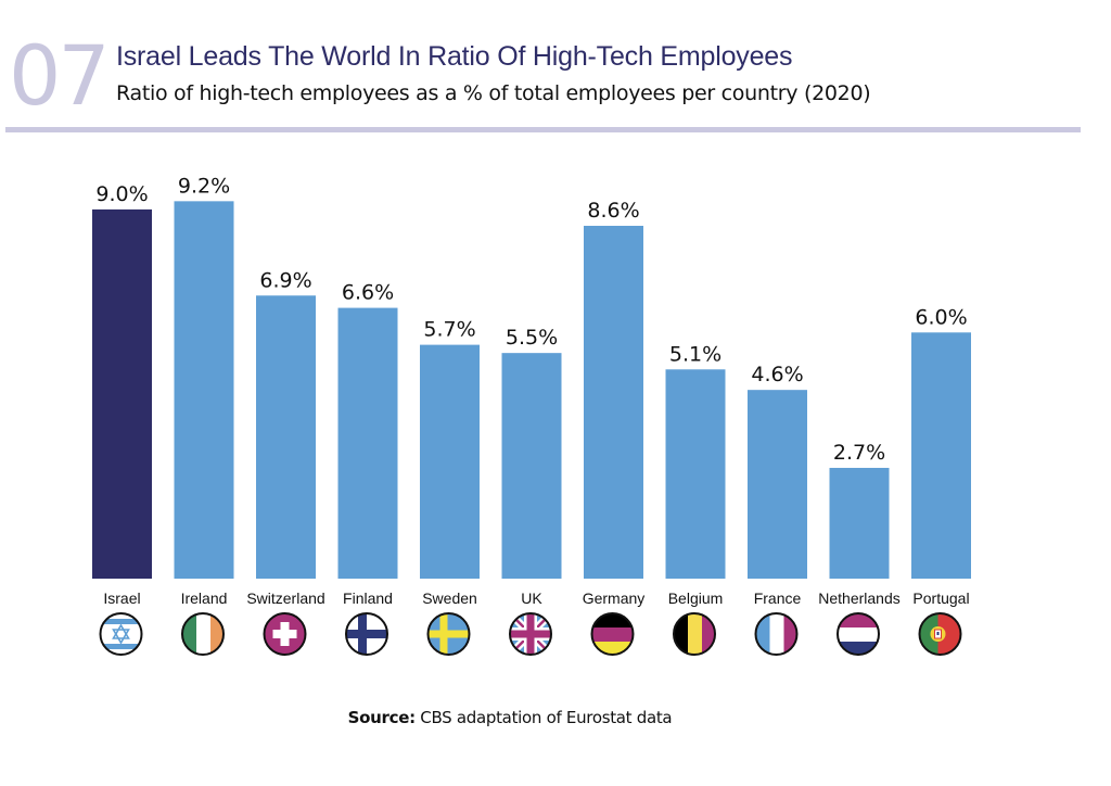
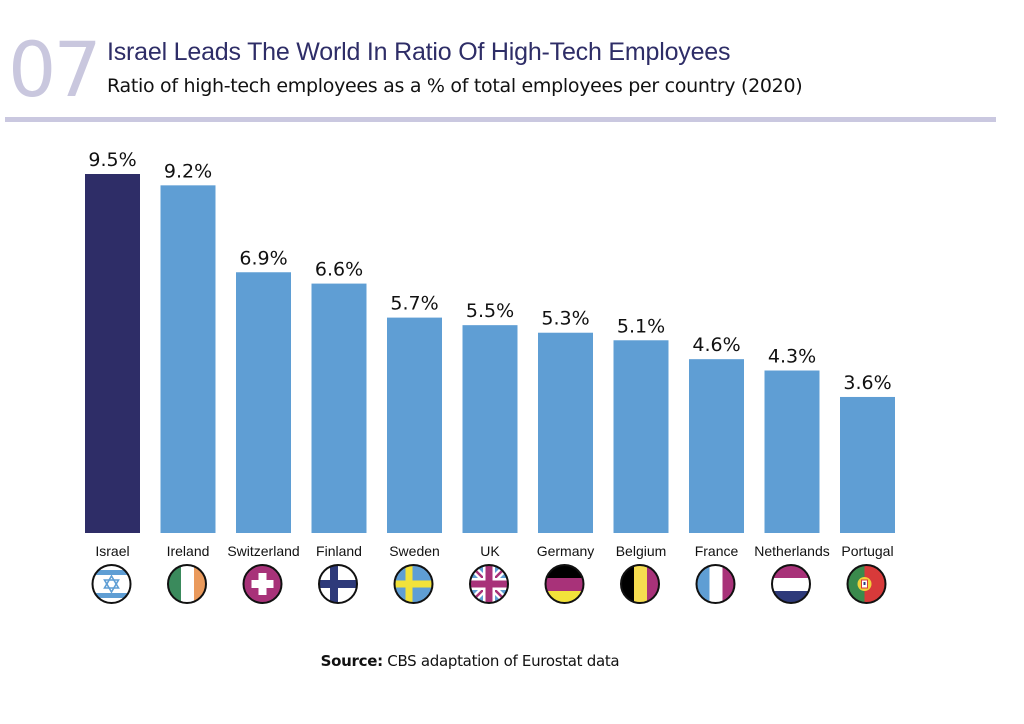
Israel: 9.0% -> 9.5%
Germany: 8.6% -> 5.3%
Netherlands: 2.7% -> 4.3%
Portugal: 6.0% -> 3.6%
